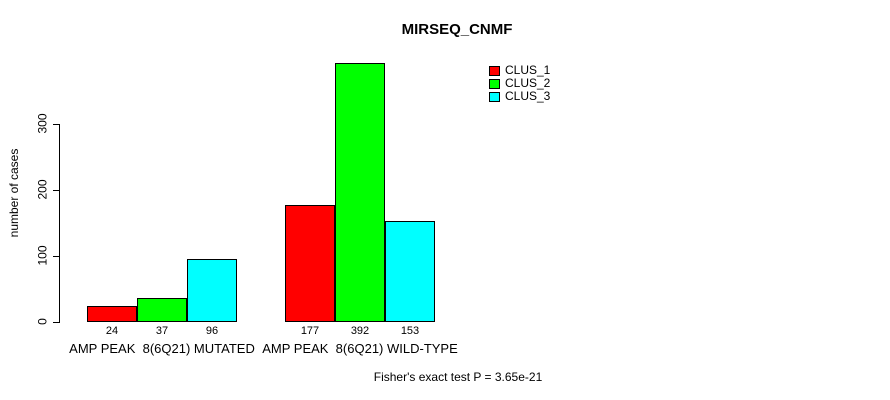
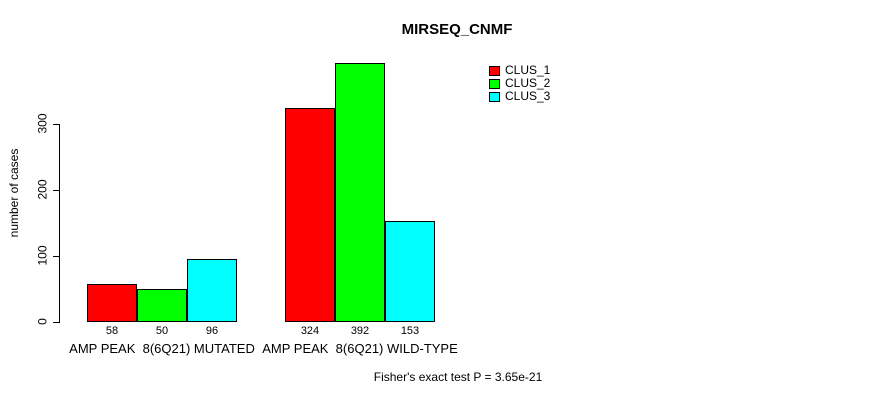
CLUS_1/AMP PEAK 8(6Q21) MUTATED: 24 -> 58
CLUS_2/AMP PEAK 8(6Q21) MUTATED: 37 -> 50
CLUS_1/AMP PEAK 8(6Q21) WILD-TYPE: 177 -> 324
